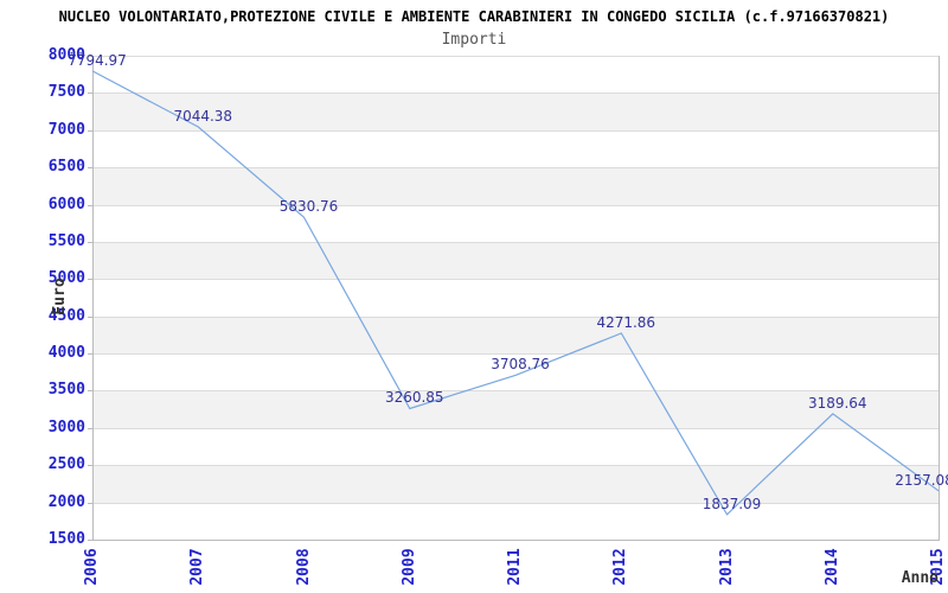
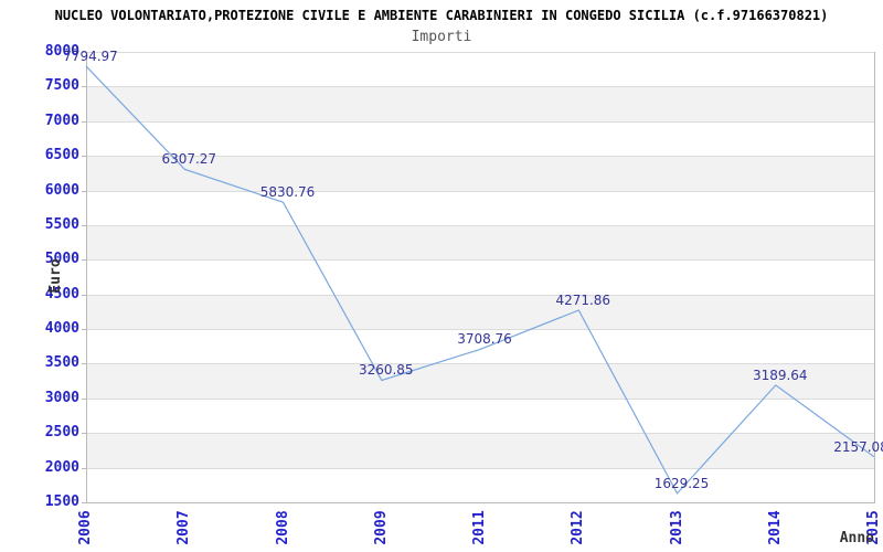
2007: 7044.38 -> 6307.27
2013: 1837.09 -> 1629.25
